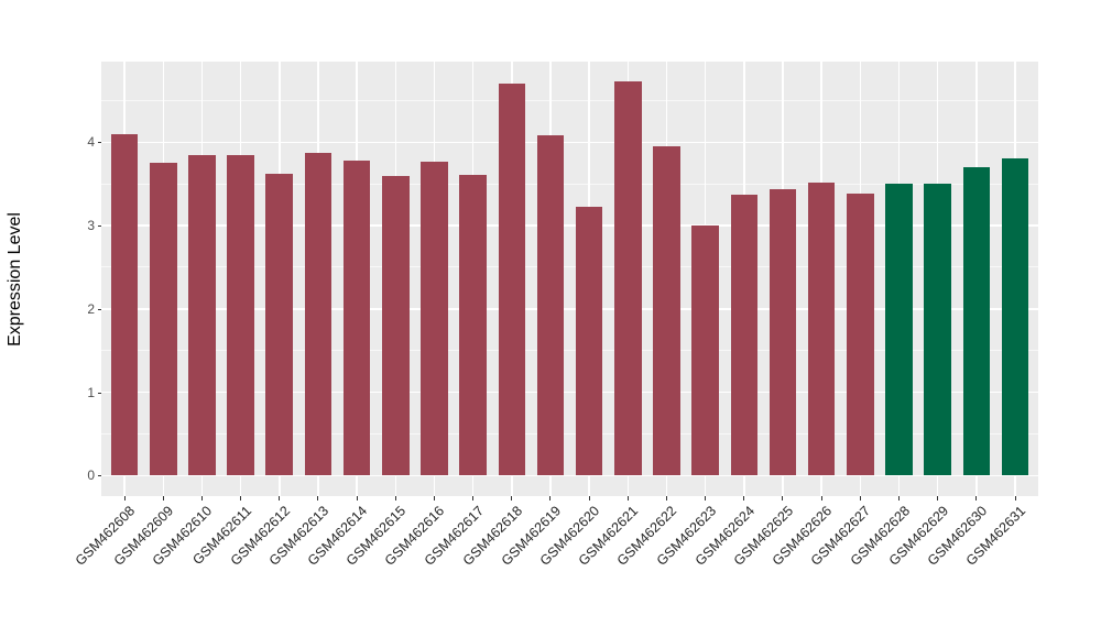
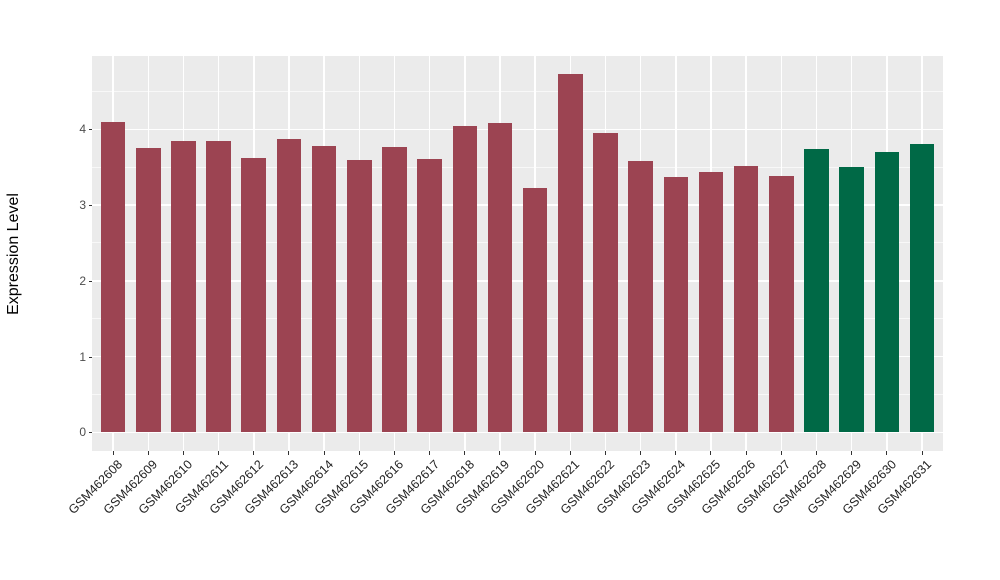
GSM462618: 4.7 -> 4.0
GSM462623: 3.0 -> 3.6
GSM462628: 3.5 -> 3.7
